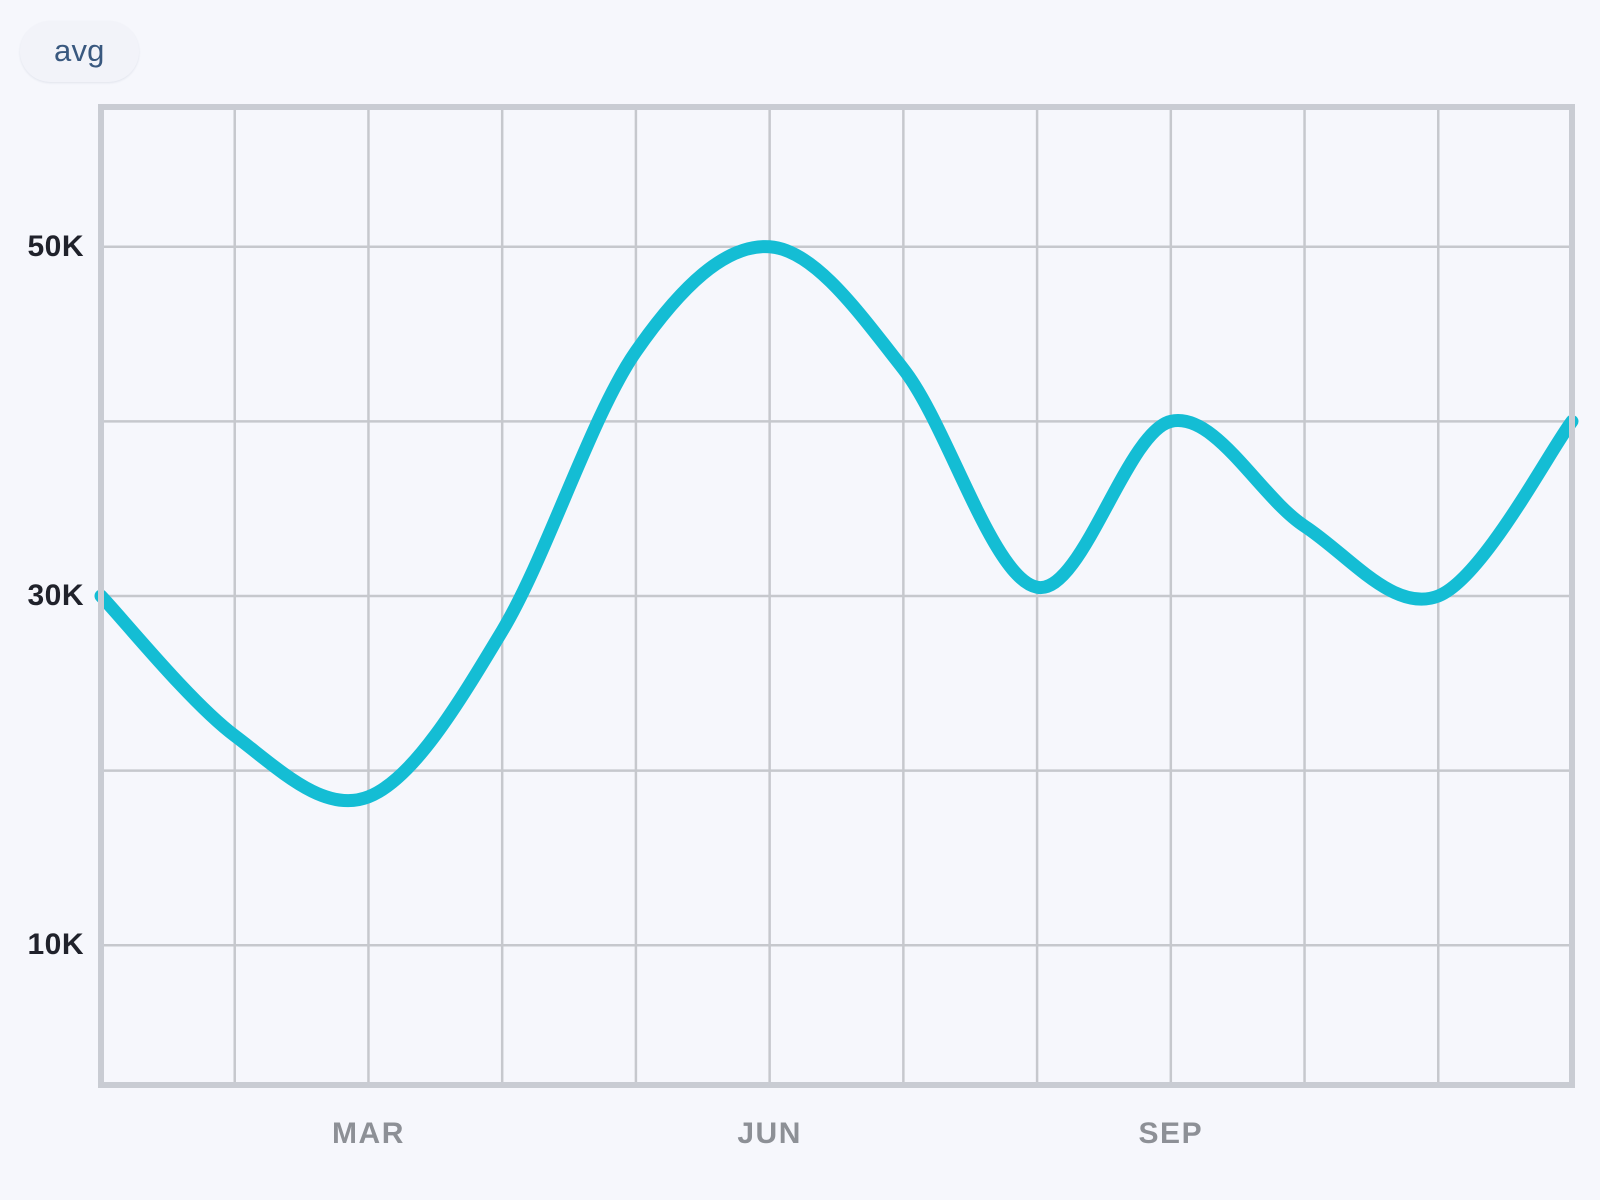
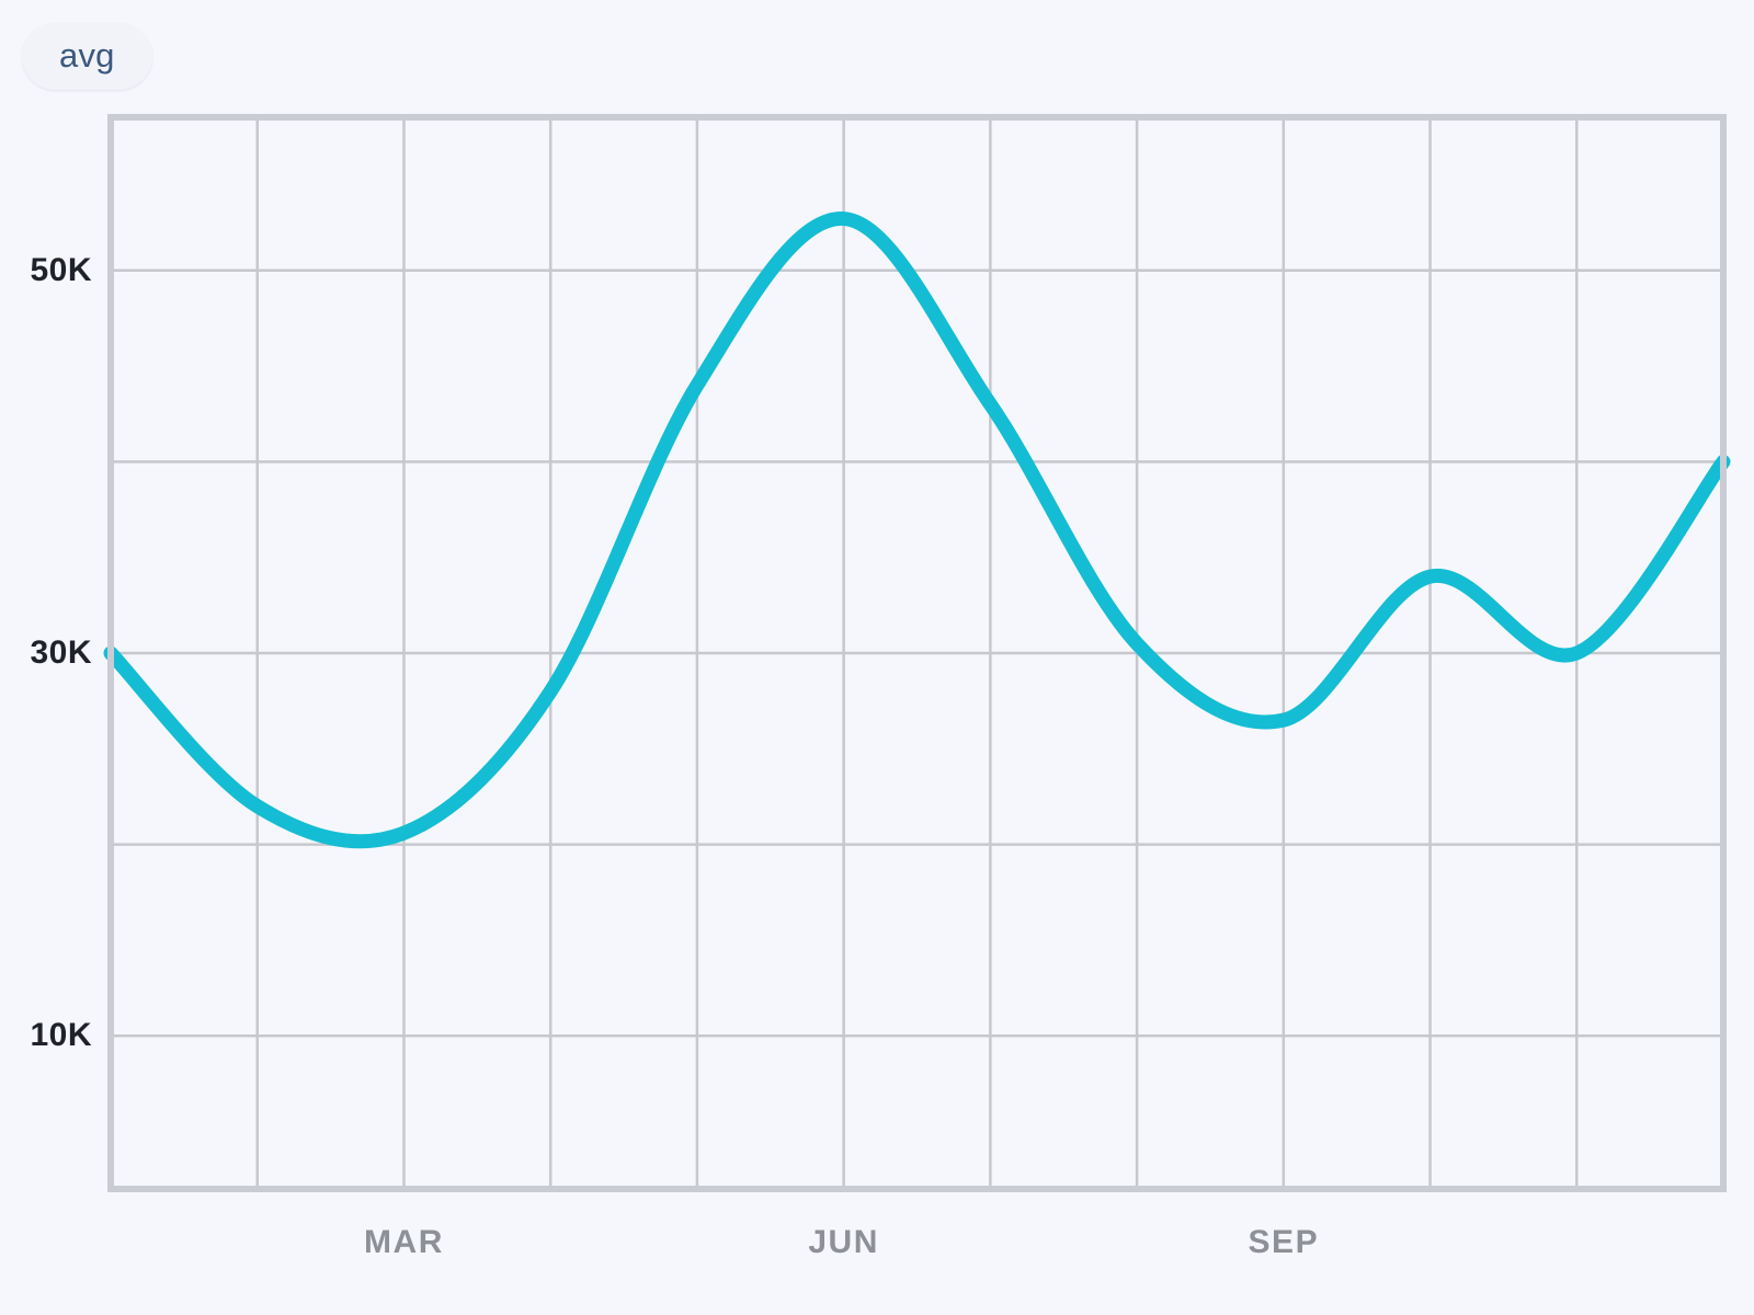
MAR: 18.5K -> 20.6K
JUN: 50.0K -> 52.7K
SEP: 40.0K -> 26.5K
